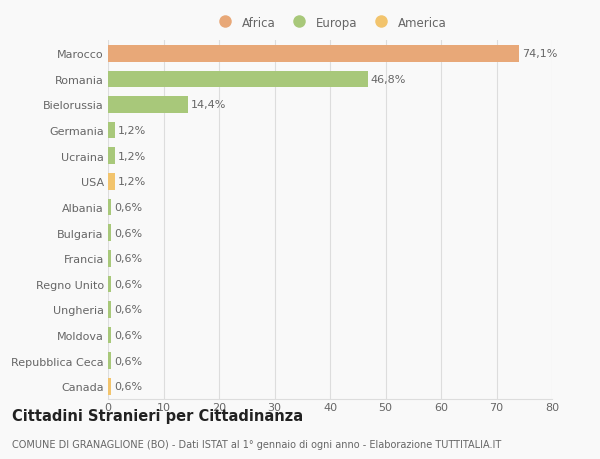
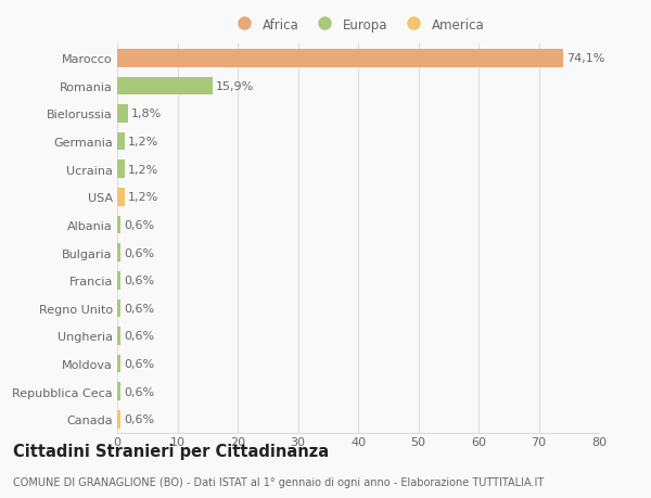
Romania: 46,8% -> 15,9%
Bielorussia: 14,4% -> 1,8%
